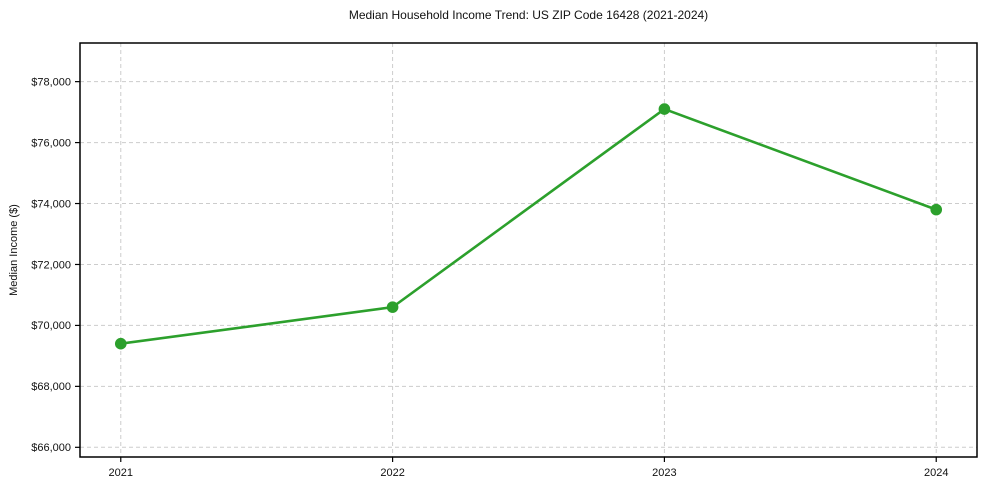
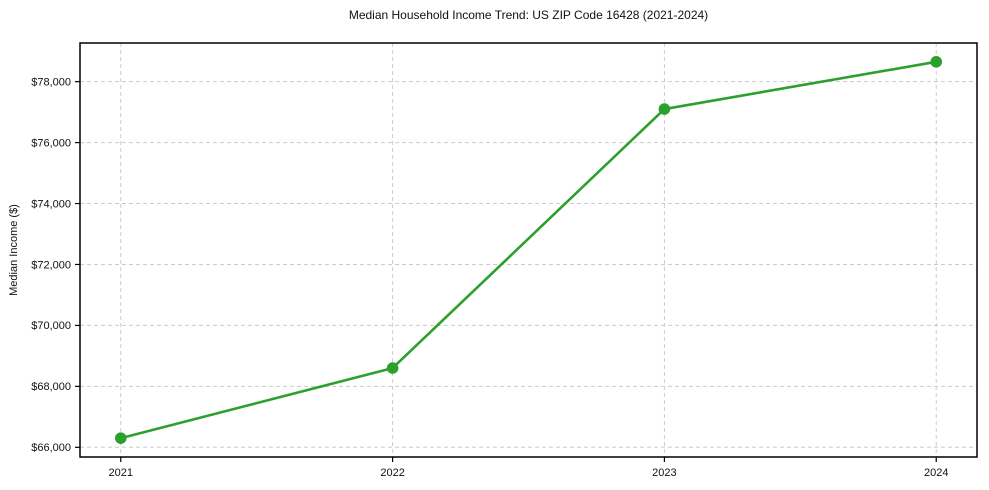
2021: $69400 -> $66300
2022: $70600 -> $68600
2024: $73800 -> $78600
